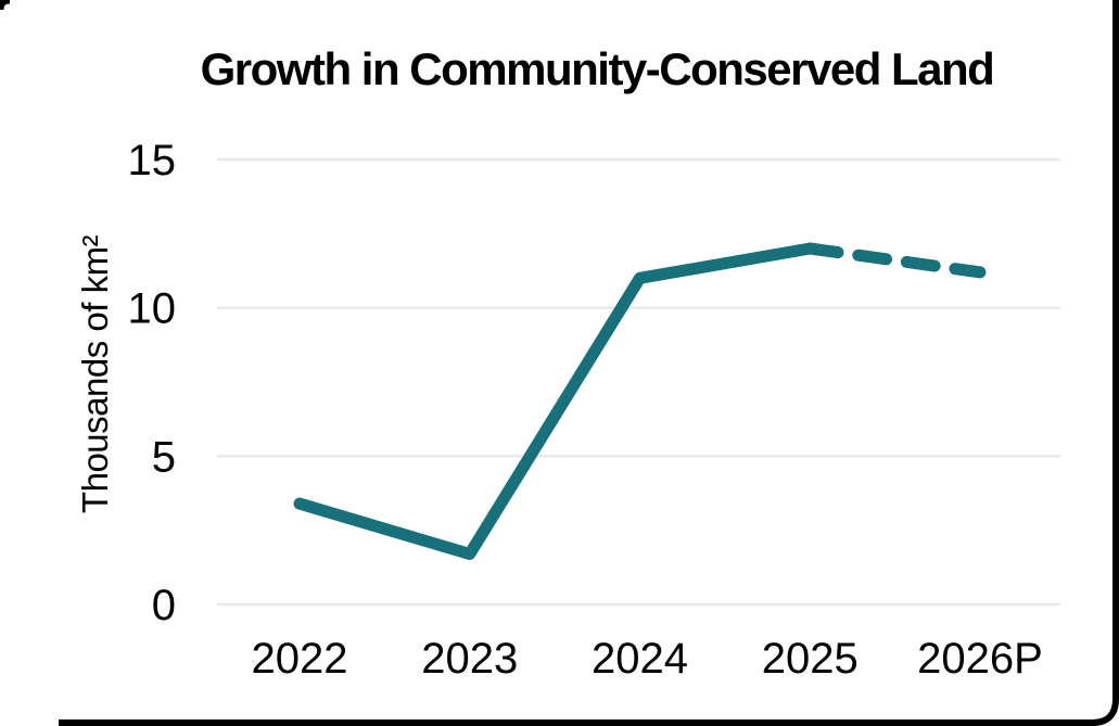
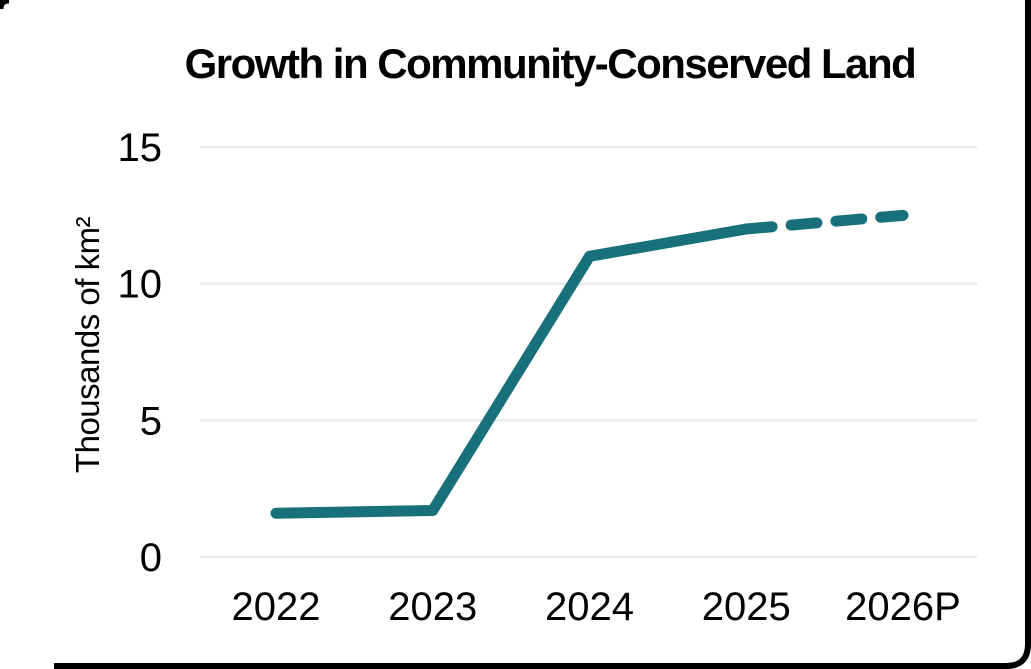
2022: 3.4 -> 1.6
2026P: 11.2 -> 12.5
